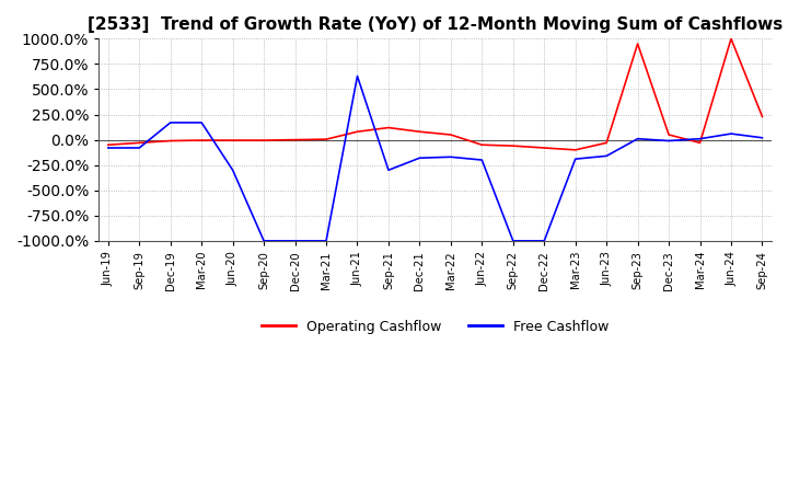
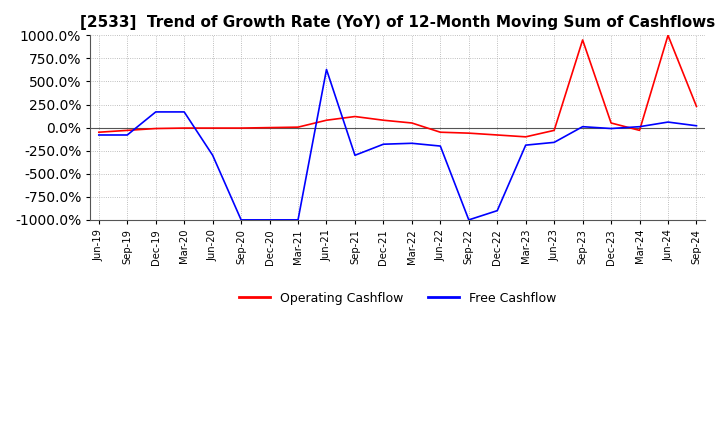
Free Cashflow/Dec-22: -1000% -> -900%
